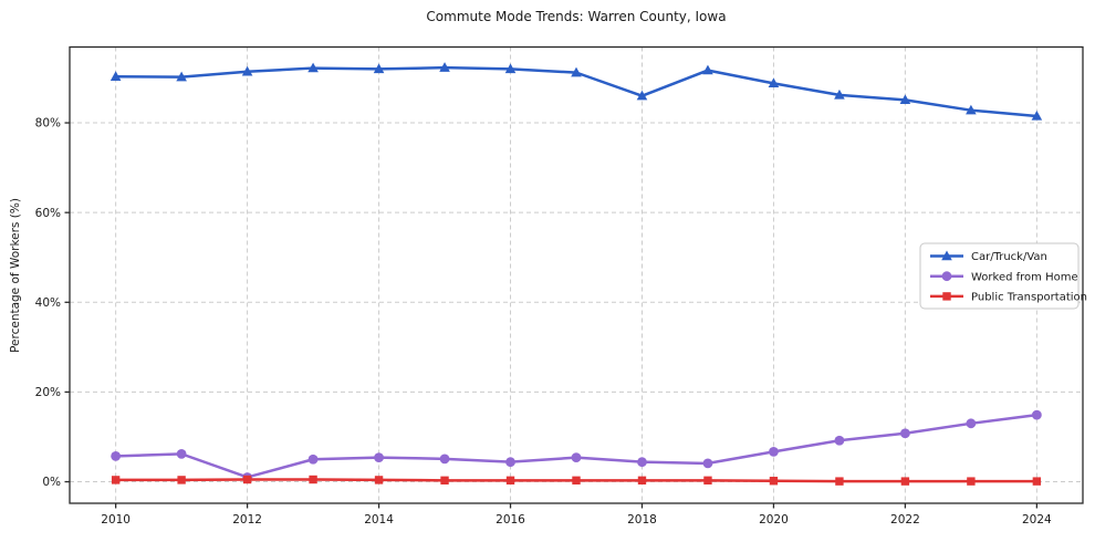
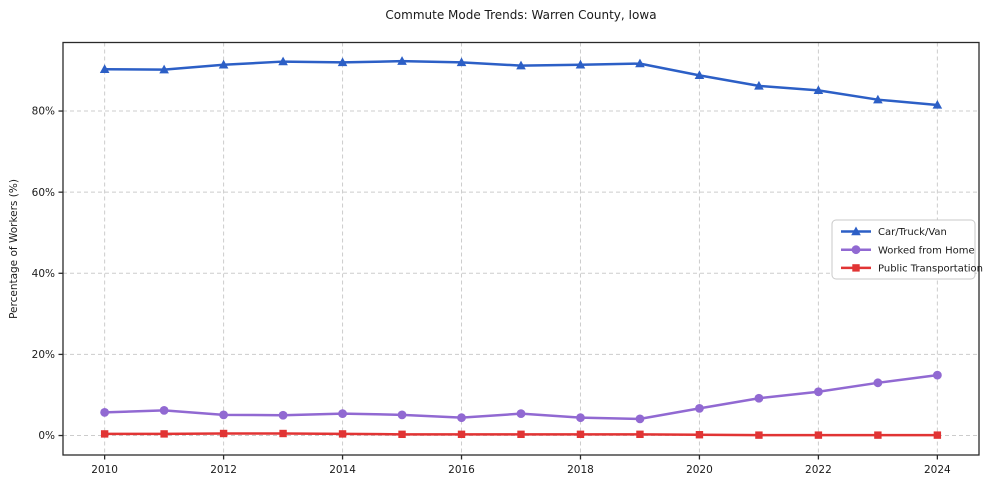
Worked from Home/2012: 1% -> 5%
Car/Truck/Van/2018: 86% -> 91%
